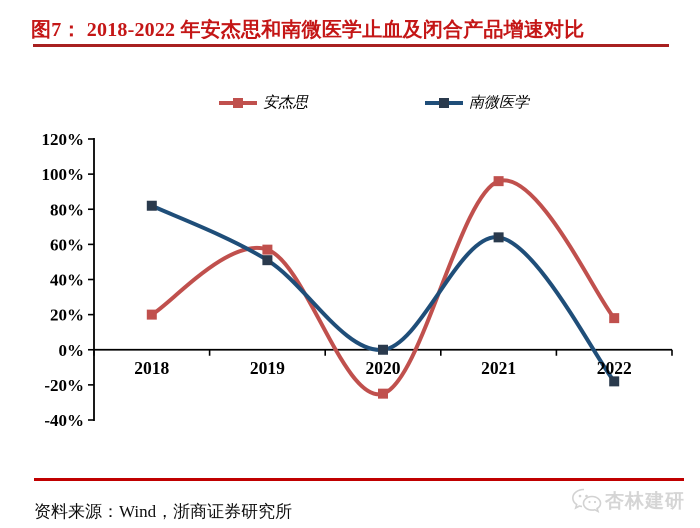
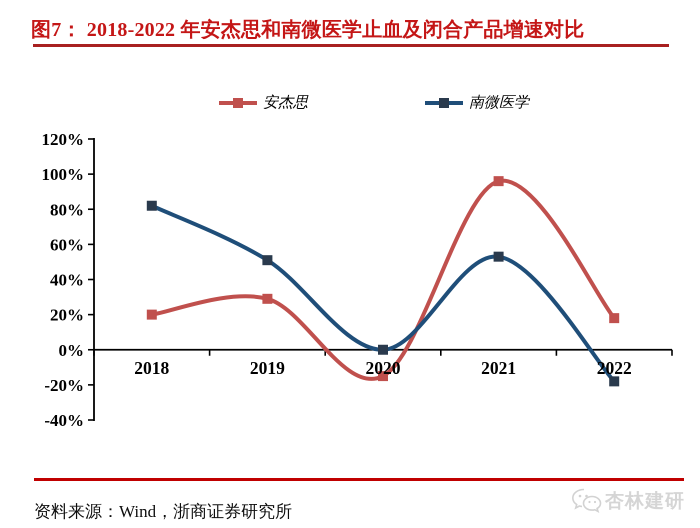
安杰思/2019: 57% -> 29%
安杰思/2020: -25% -> -15%
南微医学/2021: 64% -> 53%
